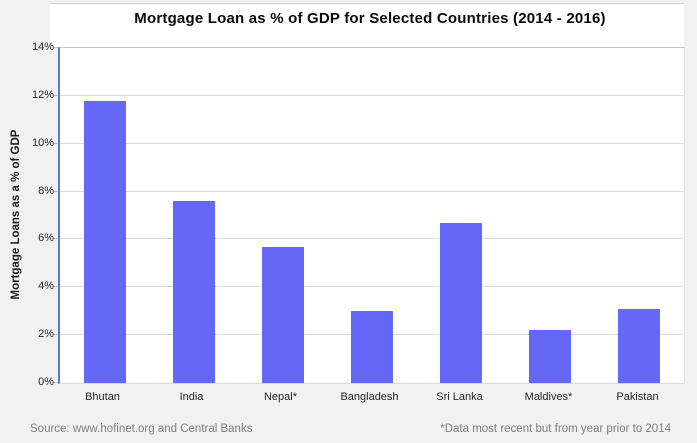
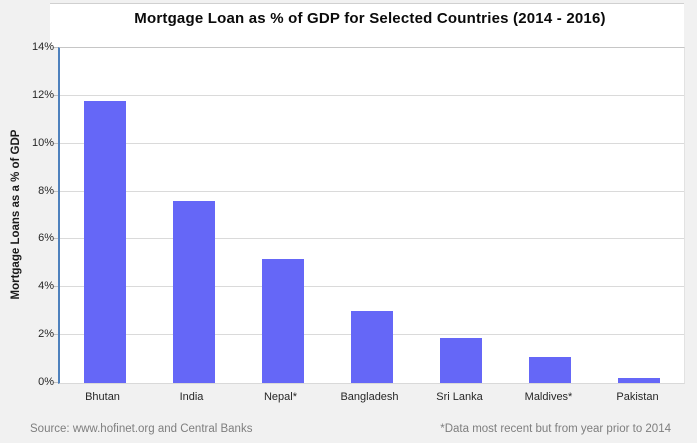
Nepal*: 5.7% -> 5.2%
Sri Lanka: 6.7% -> 1.9%
Maldives*: 2.2% -> 1.1%
Pakistan: 3.1% -> 0.2%
